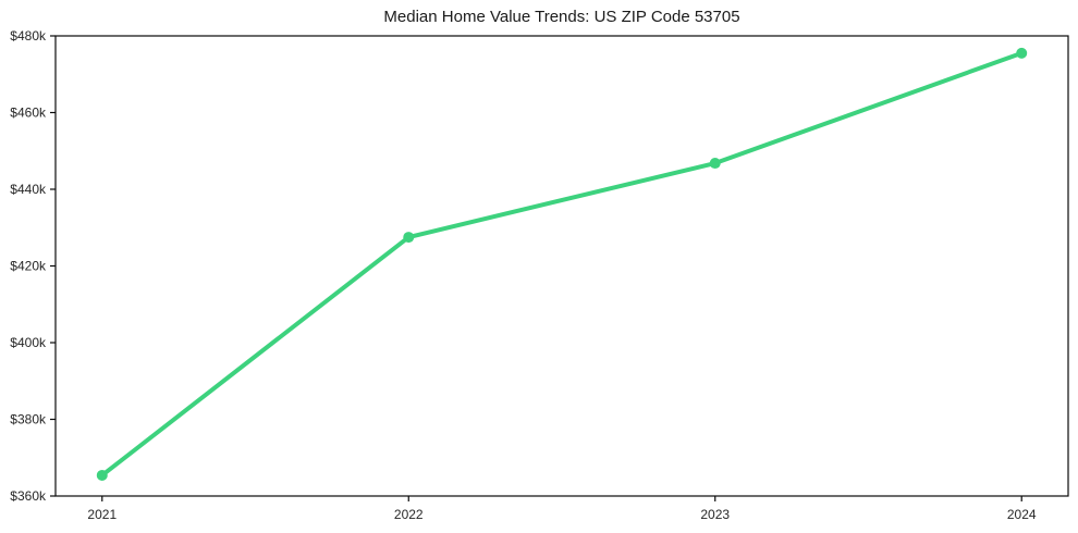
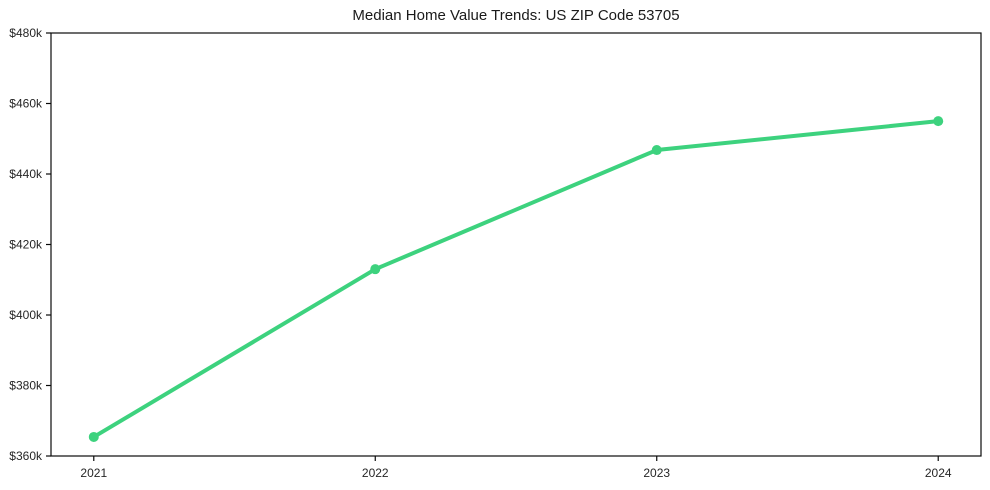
2022: $428k -> $413k
2024: $476k -> $455k
